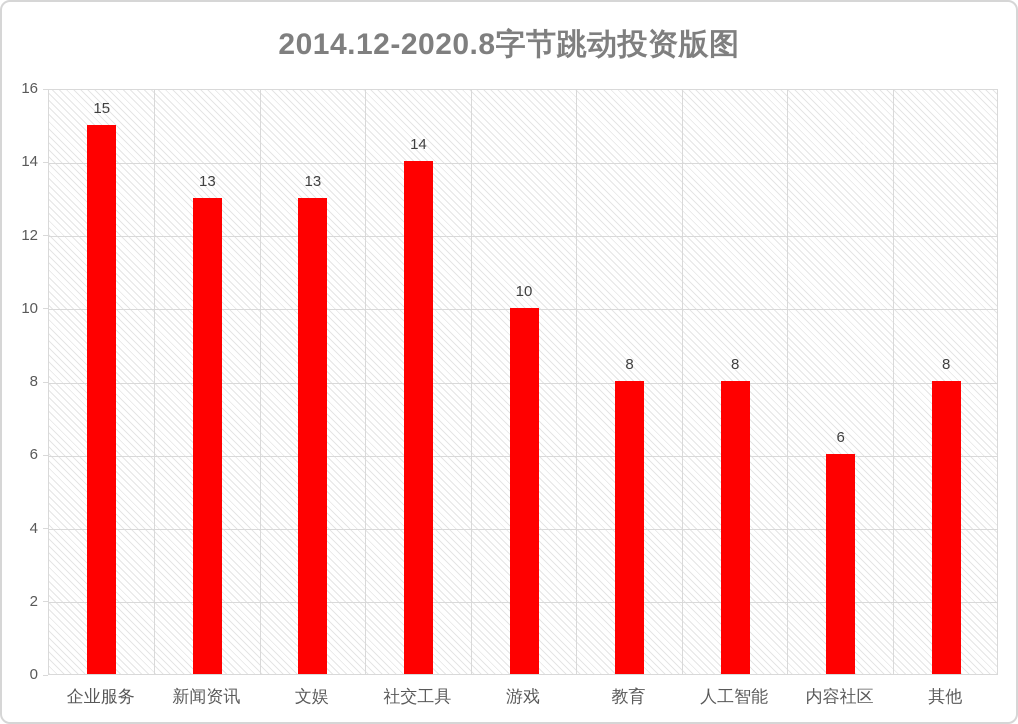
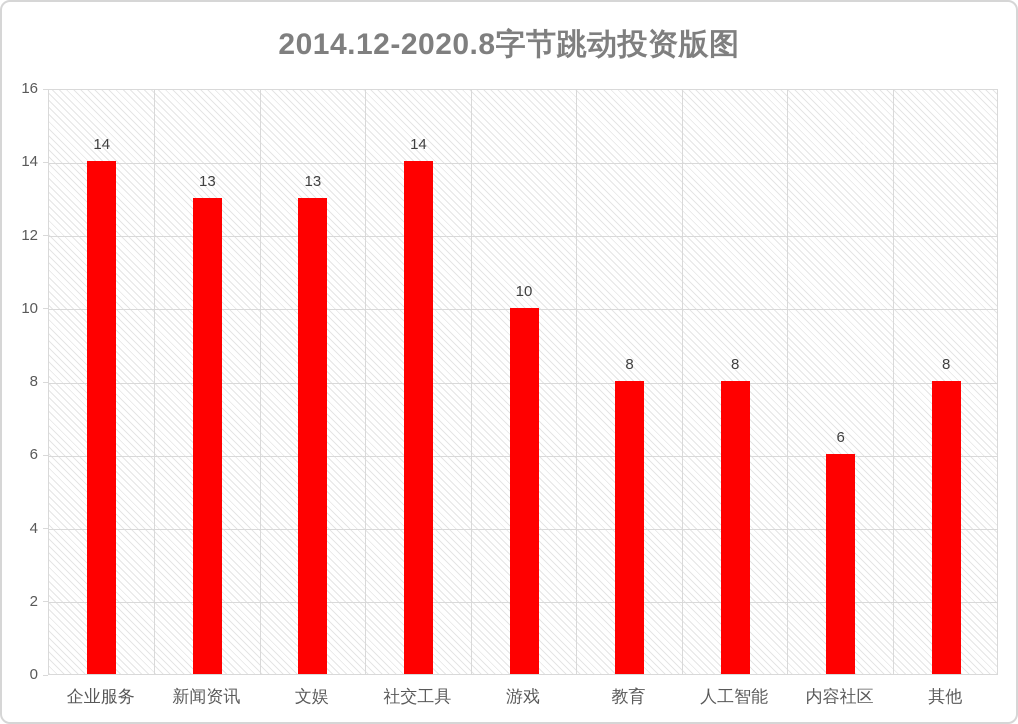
企业服务: 15 -> 14
